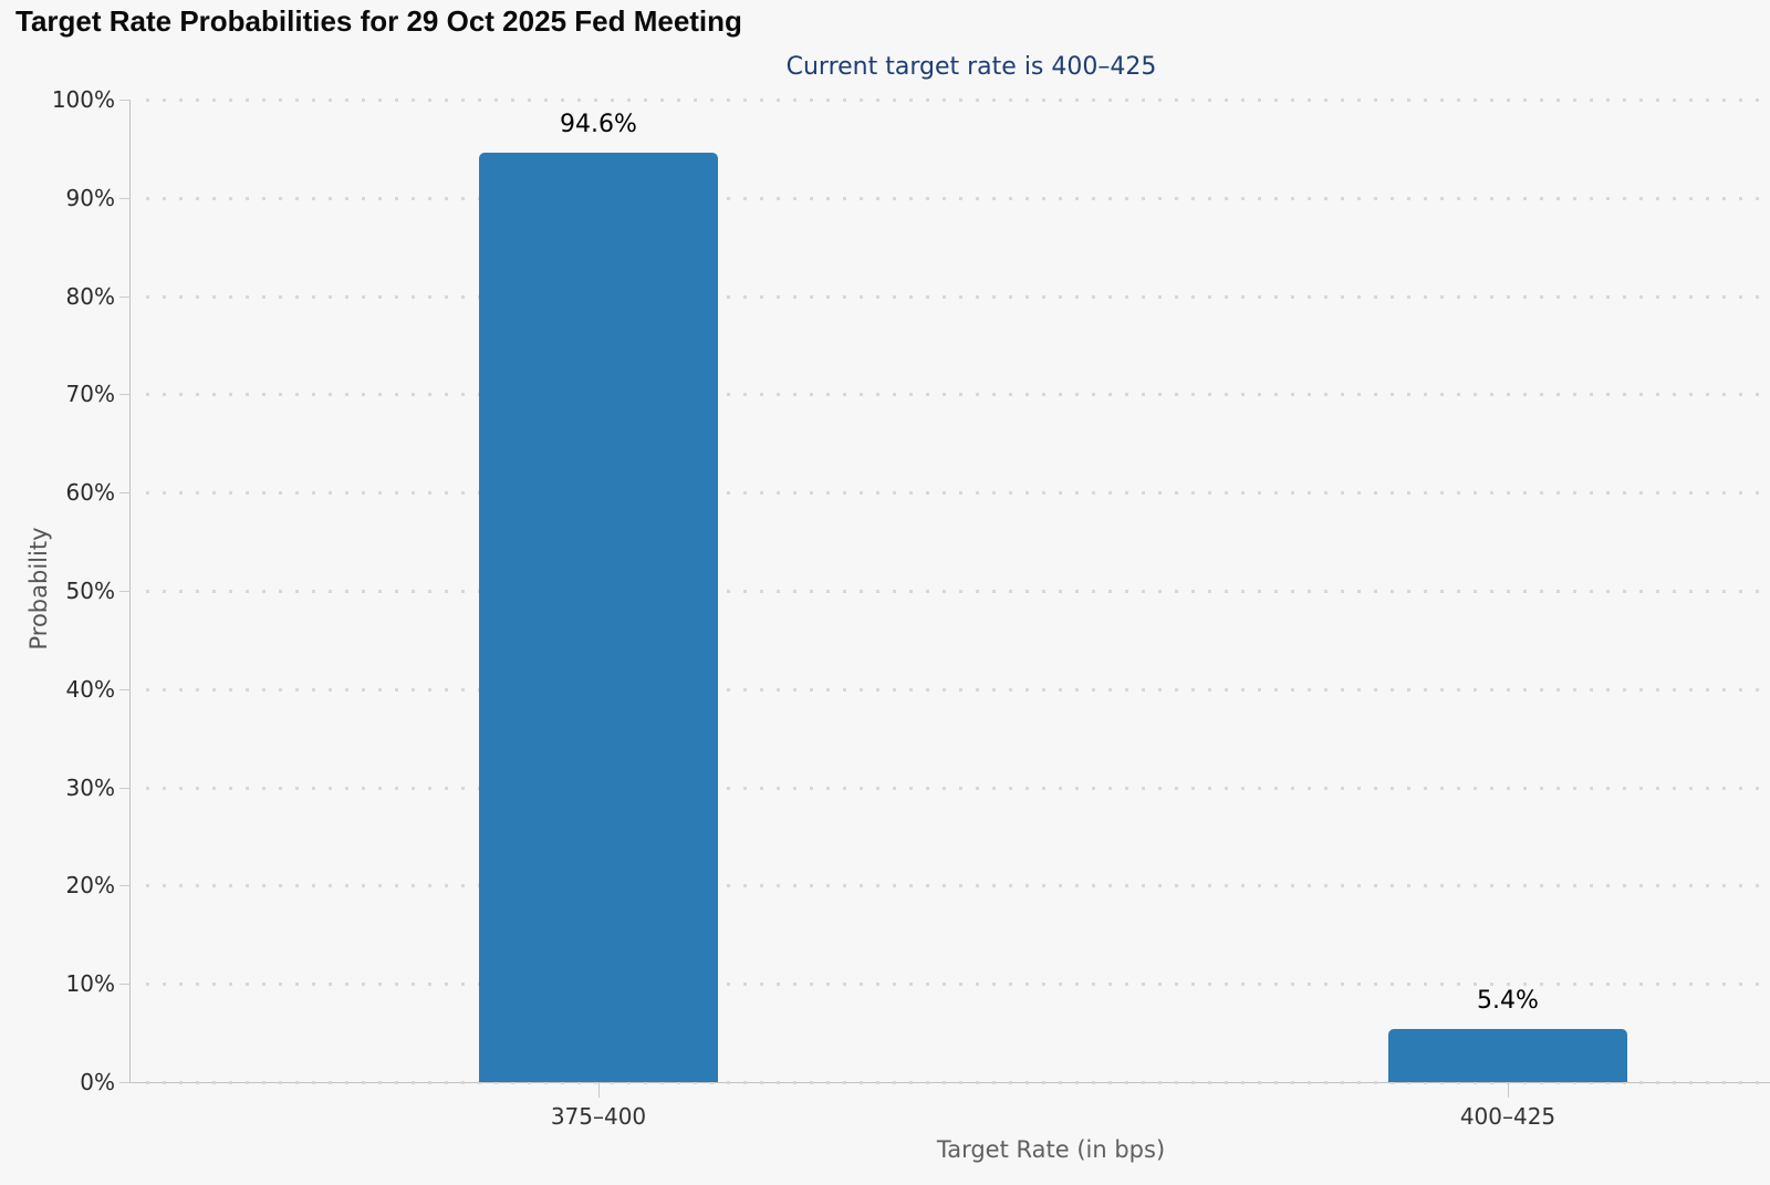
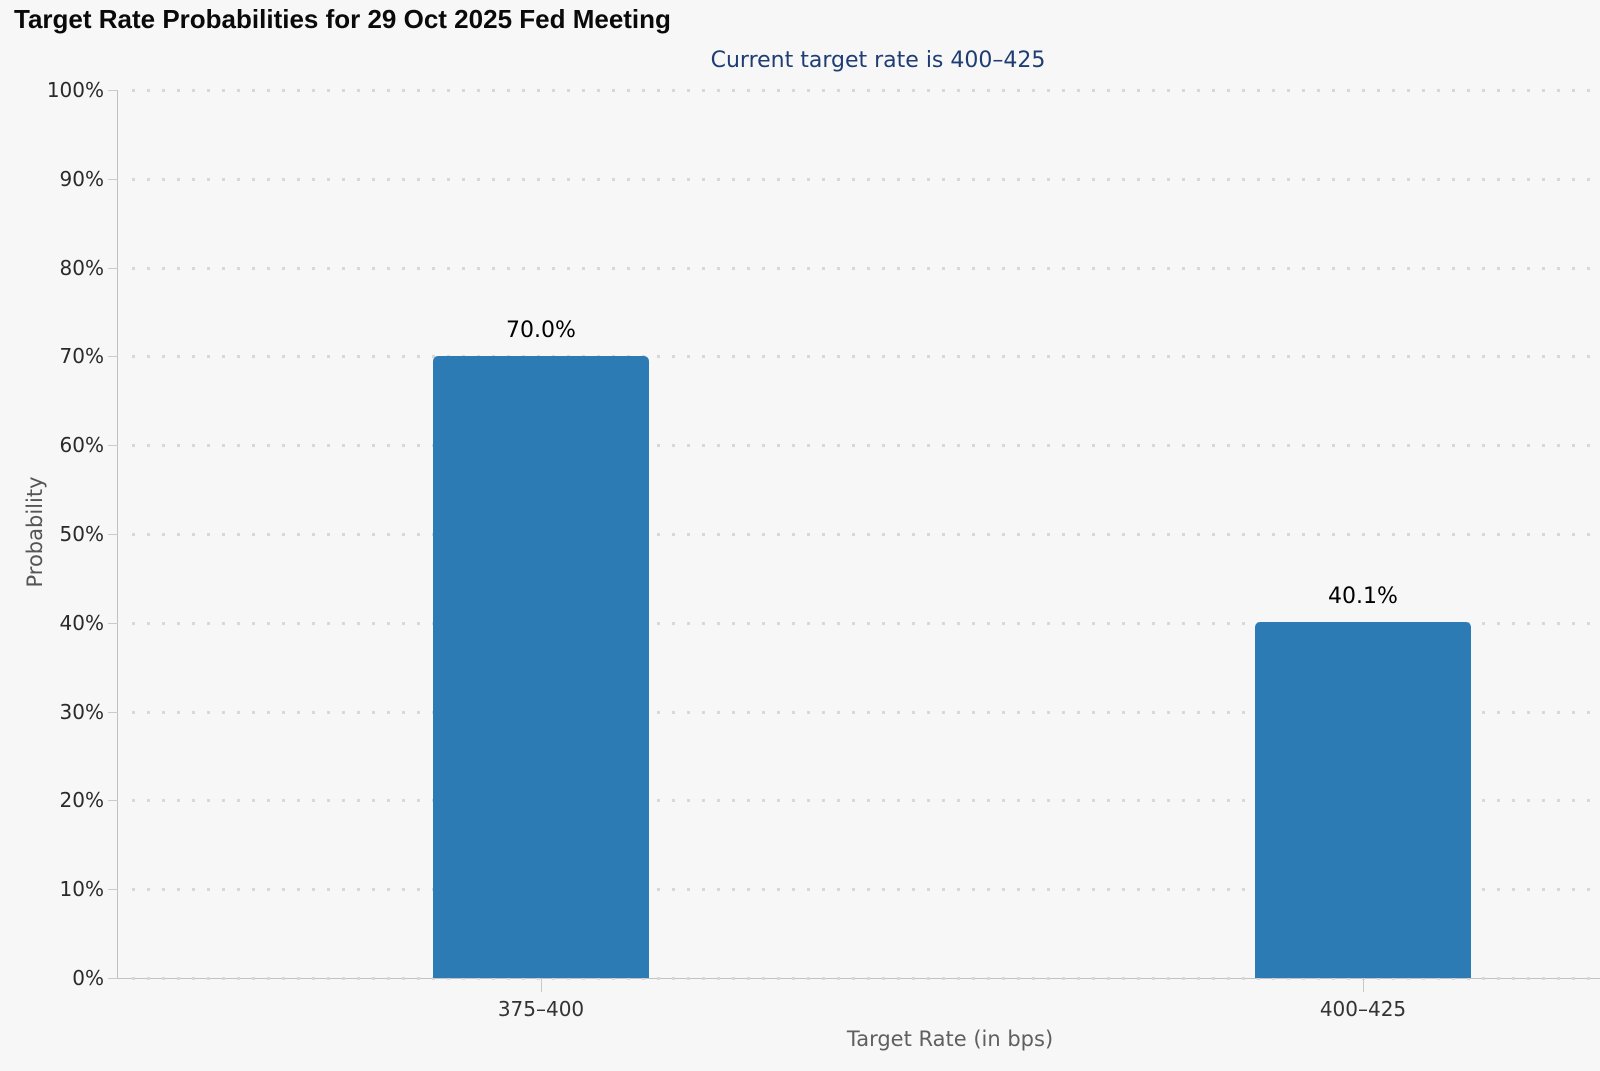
375–400: 94.6% -> 70.0%
400–425: 5.4% -> 40.1%
